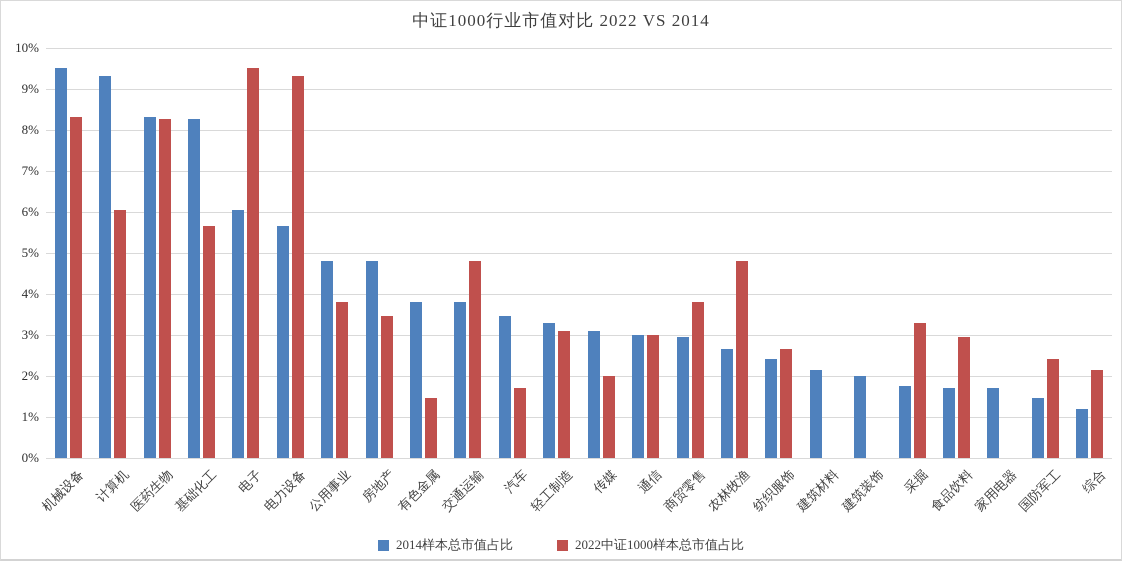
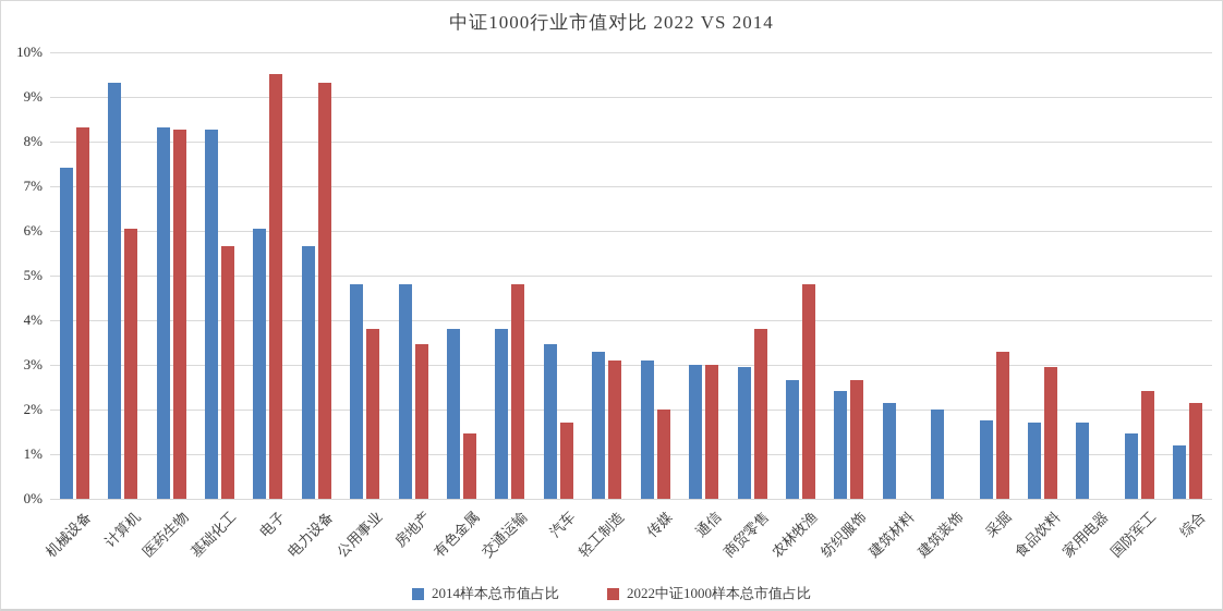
2014样本总市值占比/机械设备: 9.5% -> 7.4%
